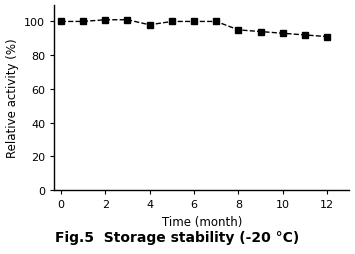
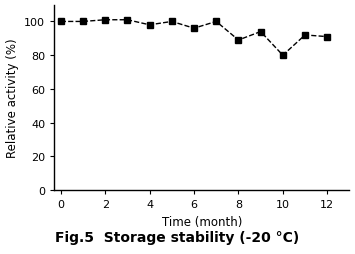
6: 100 -> 96
8: 95 -> 89
10: 93 -> 80
